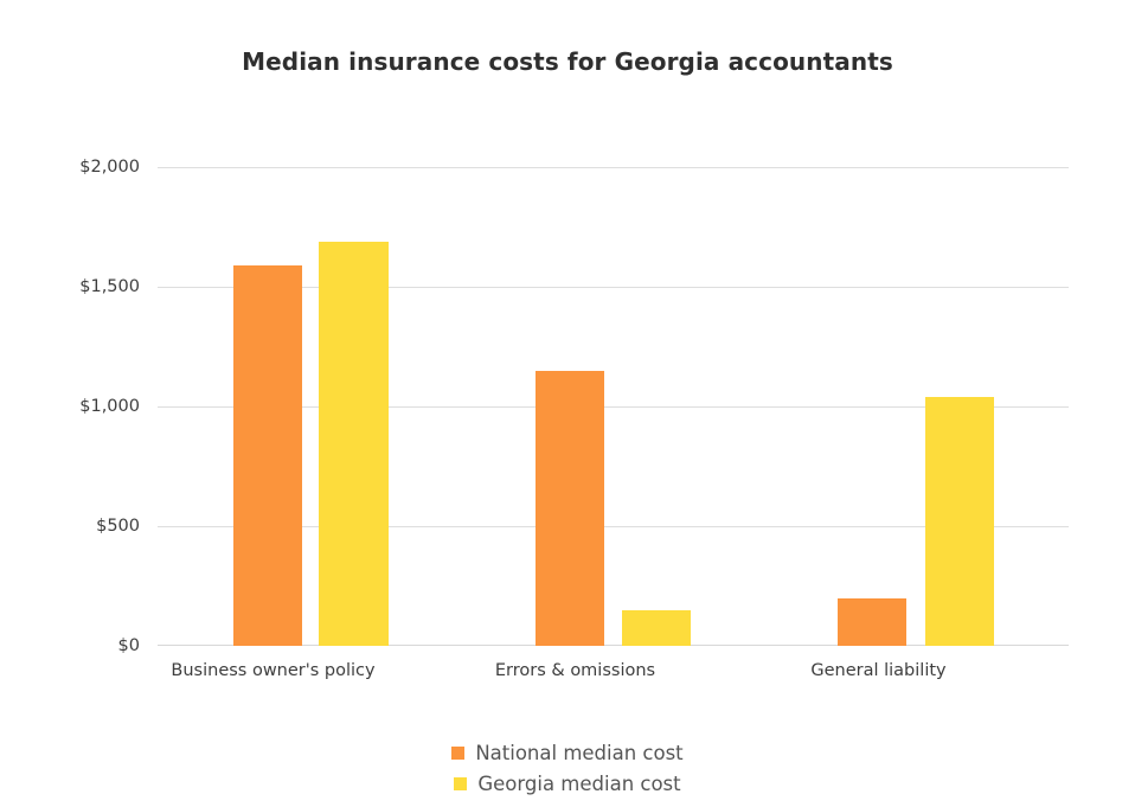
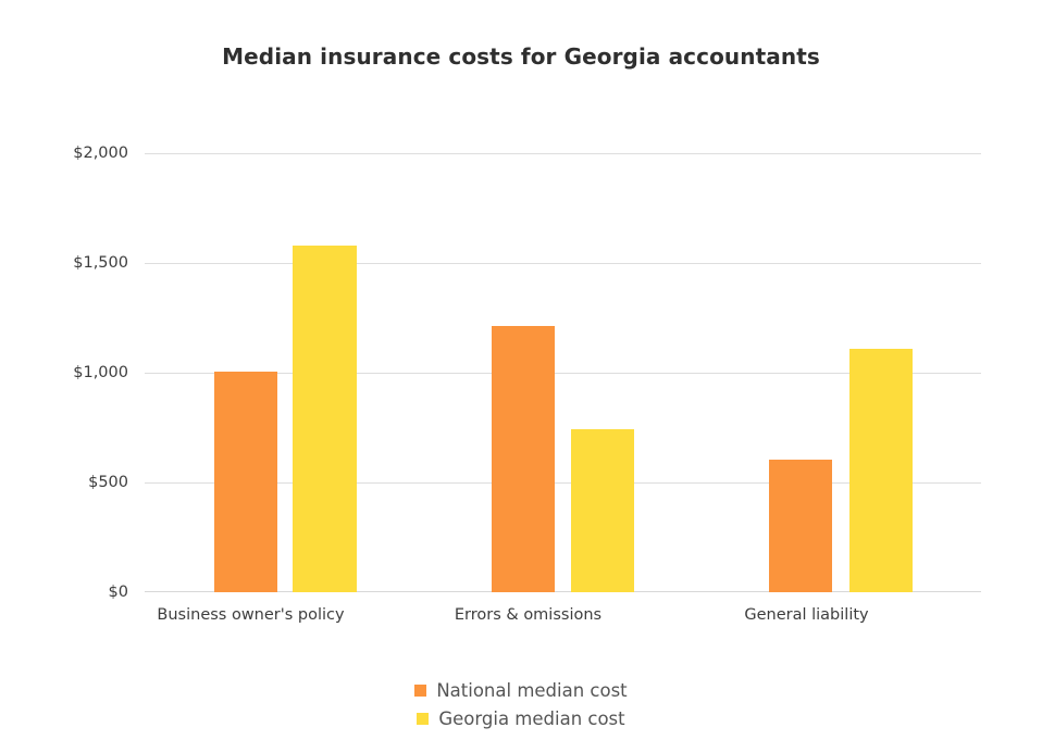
National median cost/Business owner's policy: $1590 -> $1000
Georgia median cost/Business owner's policy: $1690 -> $1580
National median cost/Errors & omissions: $1150 -> $1220
Georgia median cost/Errors & omissions: $150 -> $740
National median cost/General liability: $200 -> $600
Georgia median cost/General liability: $1040 -> $1110
